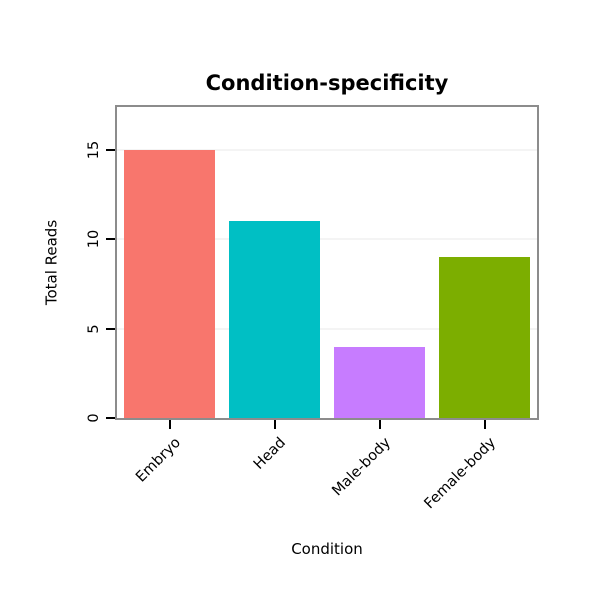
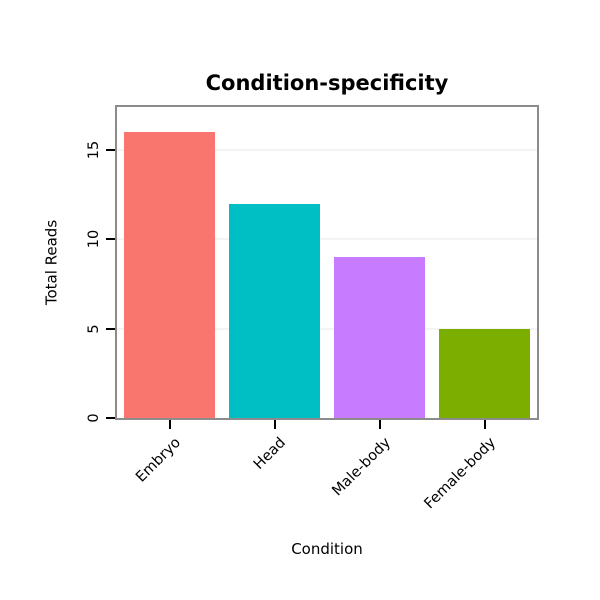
Embryo: 15 -> 16
Head: 11 -> 12
Male-body: 4 -> 9
Female-body: 9 -> 5
